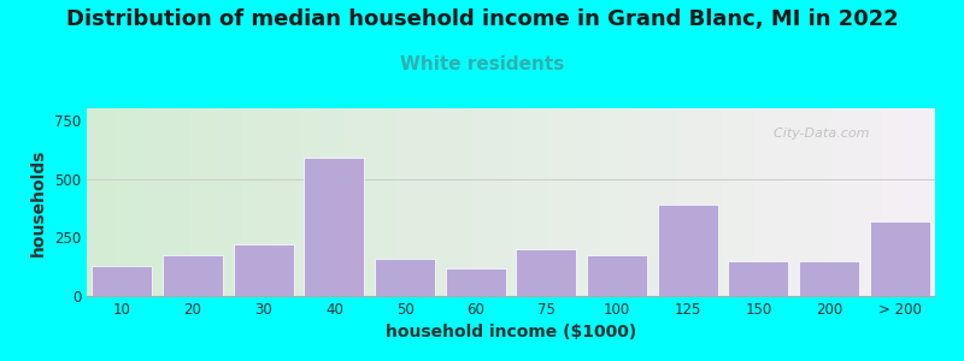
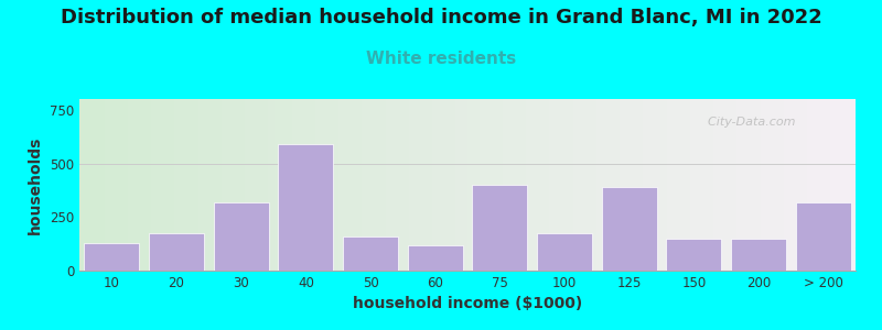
30: 220 -> 320
75: 200 -> 400
